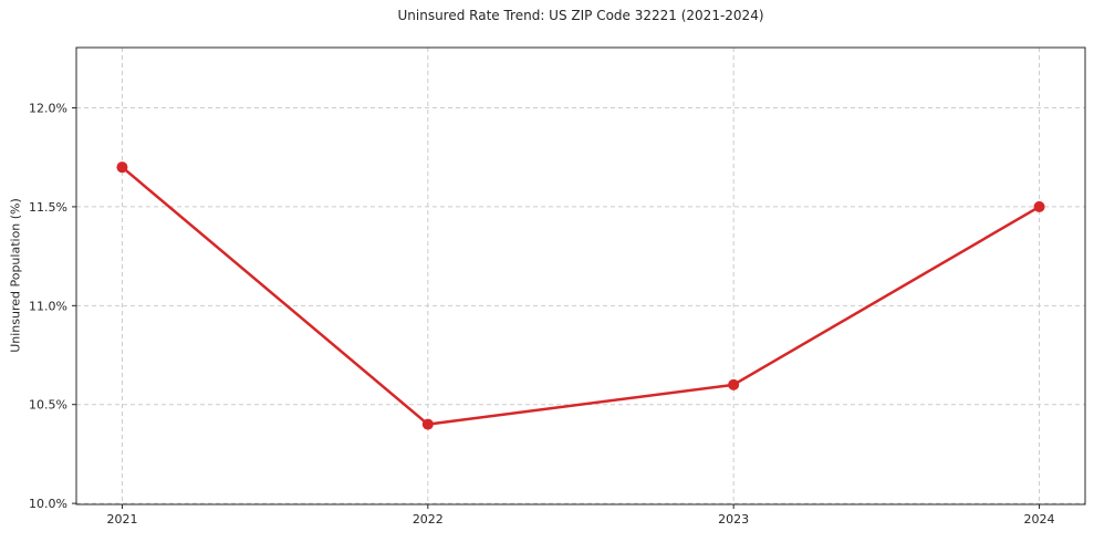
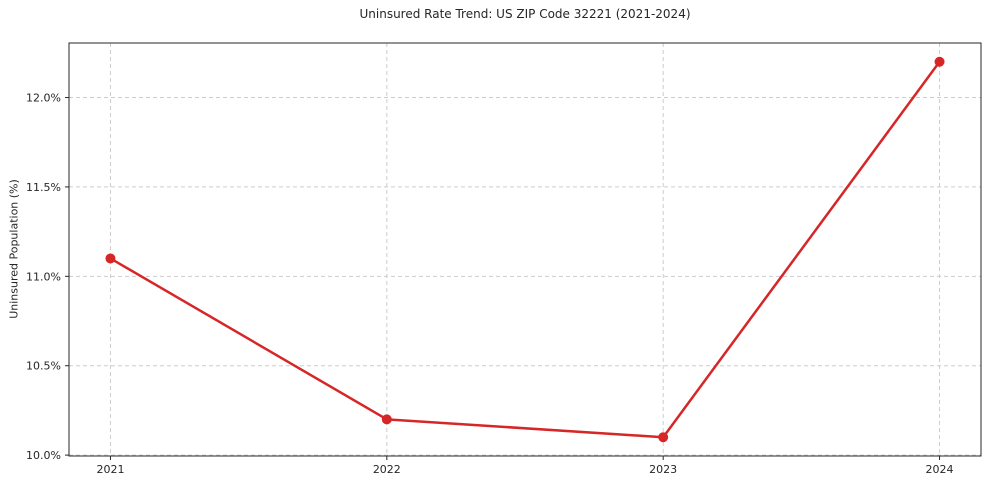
2021: 11.7% -> 11.1%
2022: 10.4% -> 10.2%
2023: 10.6% -> 10.1%
2024: 11.5% -> 12.2%
